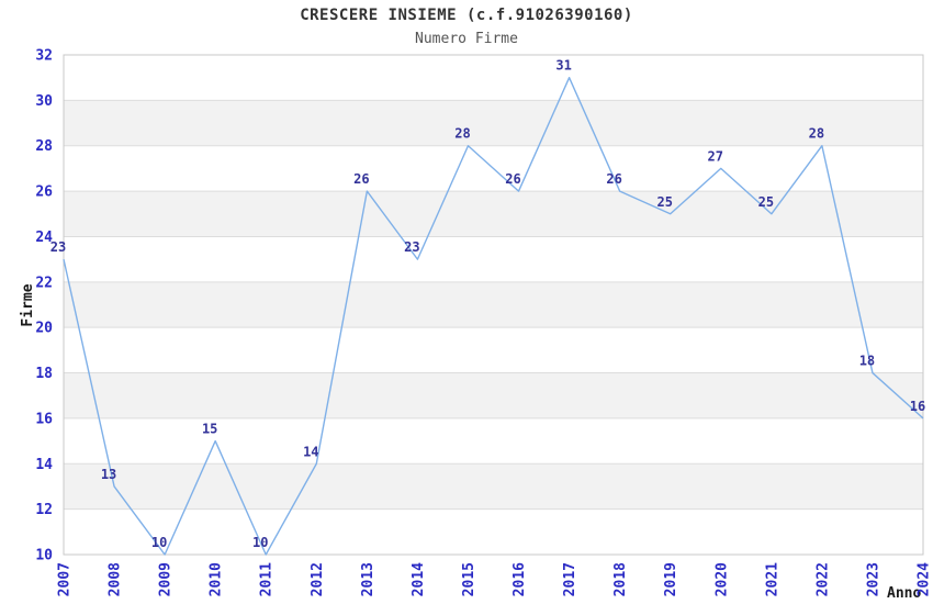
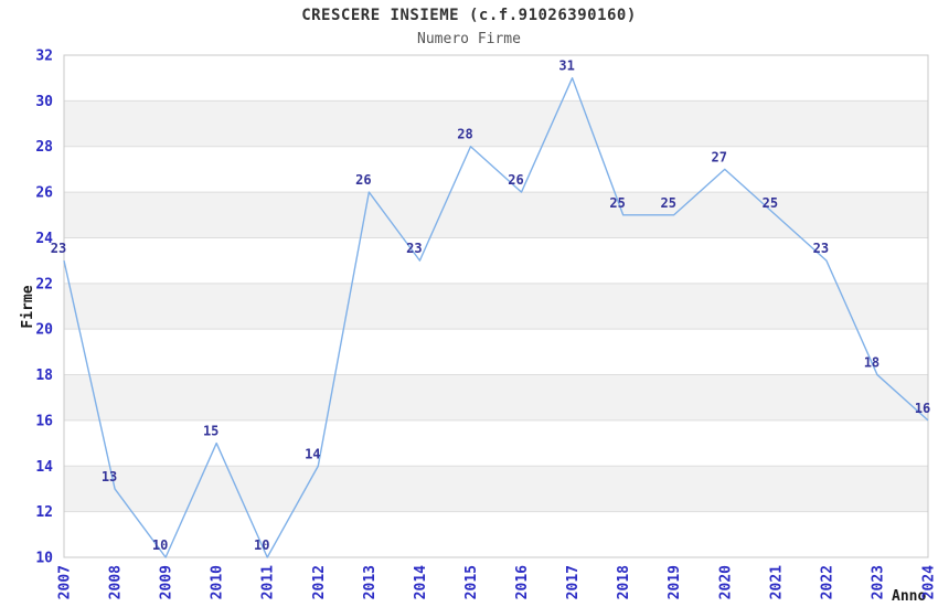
2018: 26 -> 25
2022: 28 -> 23
